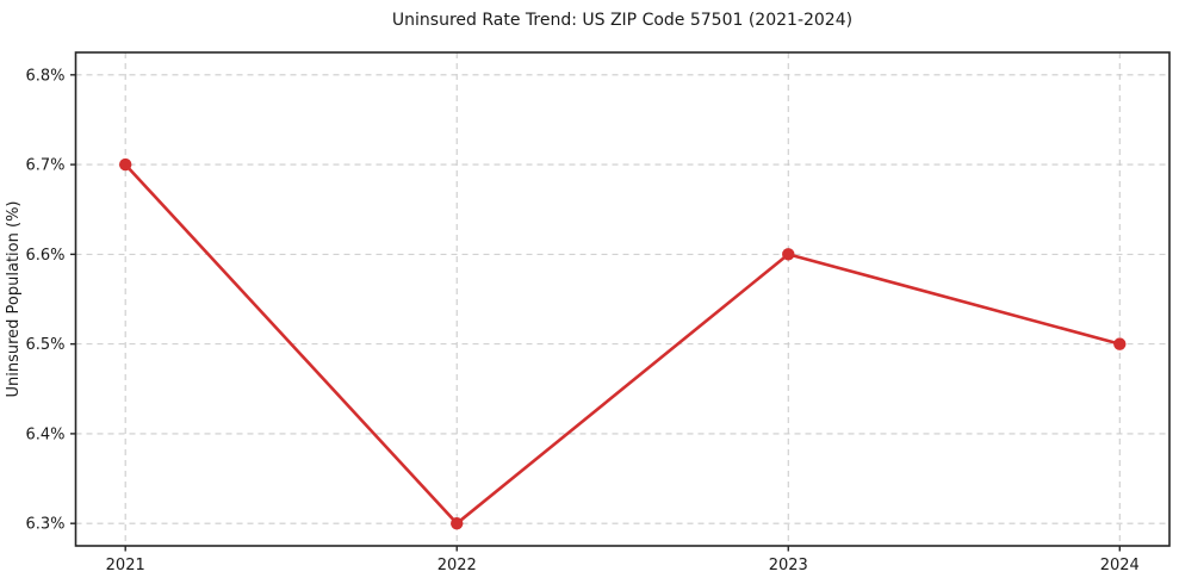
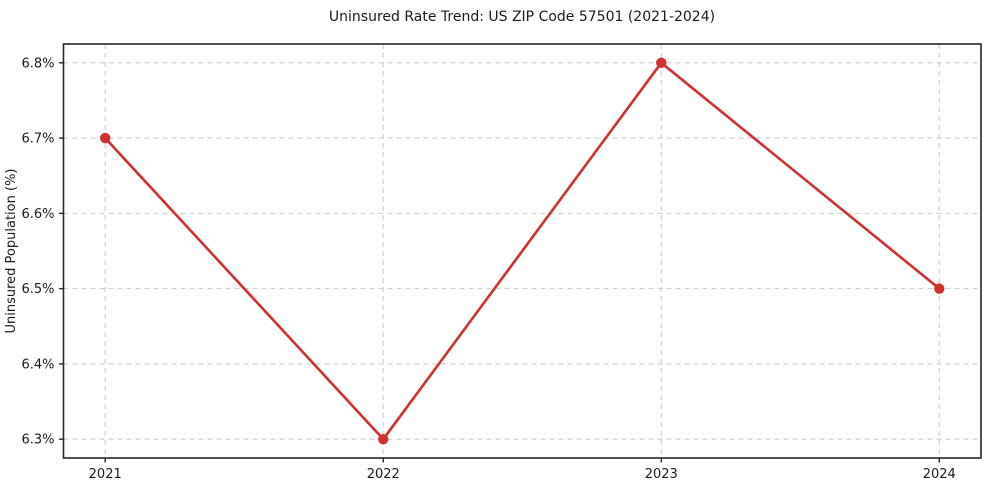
2023: 6.6% -> 6.8%
